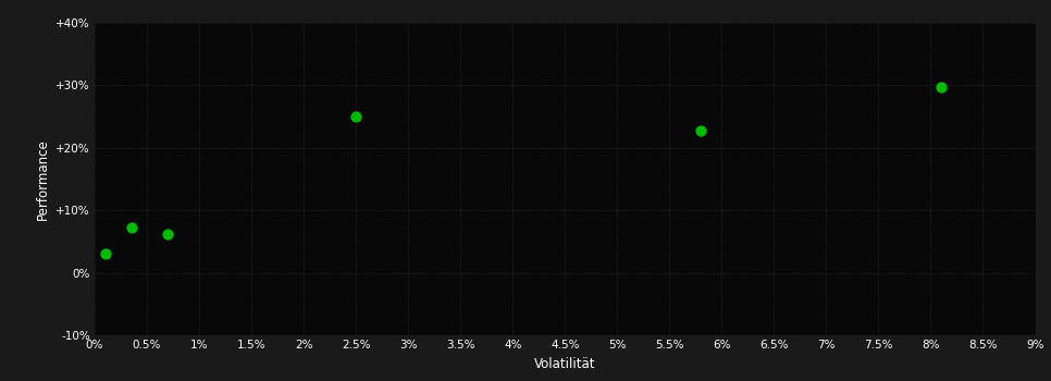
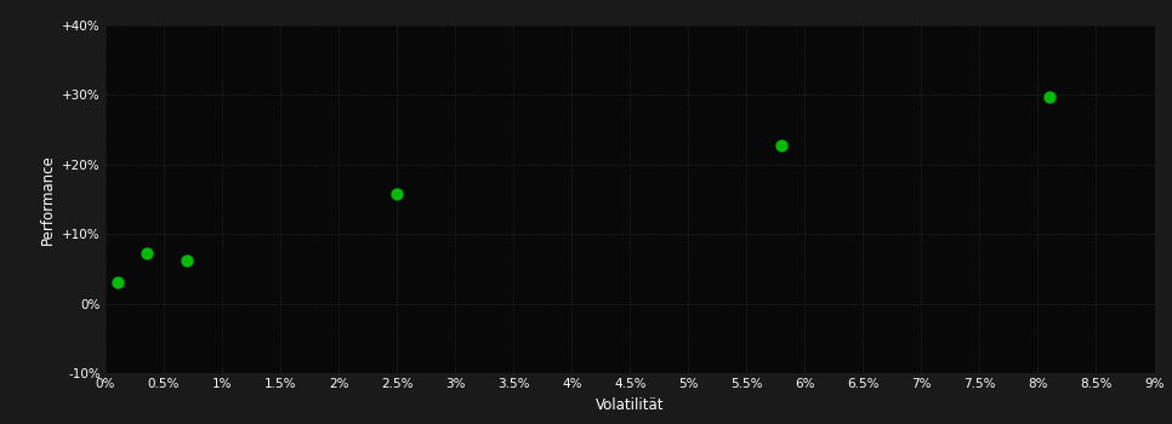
2.5%: 25.0% -> 15.8%
